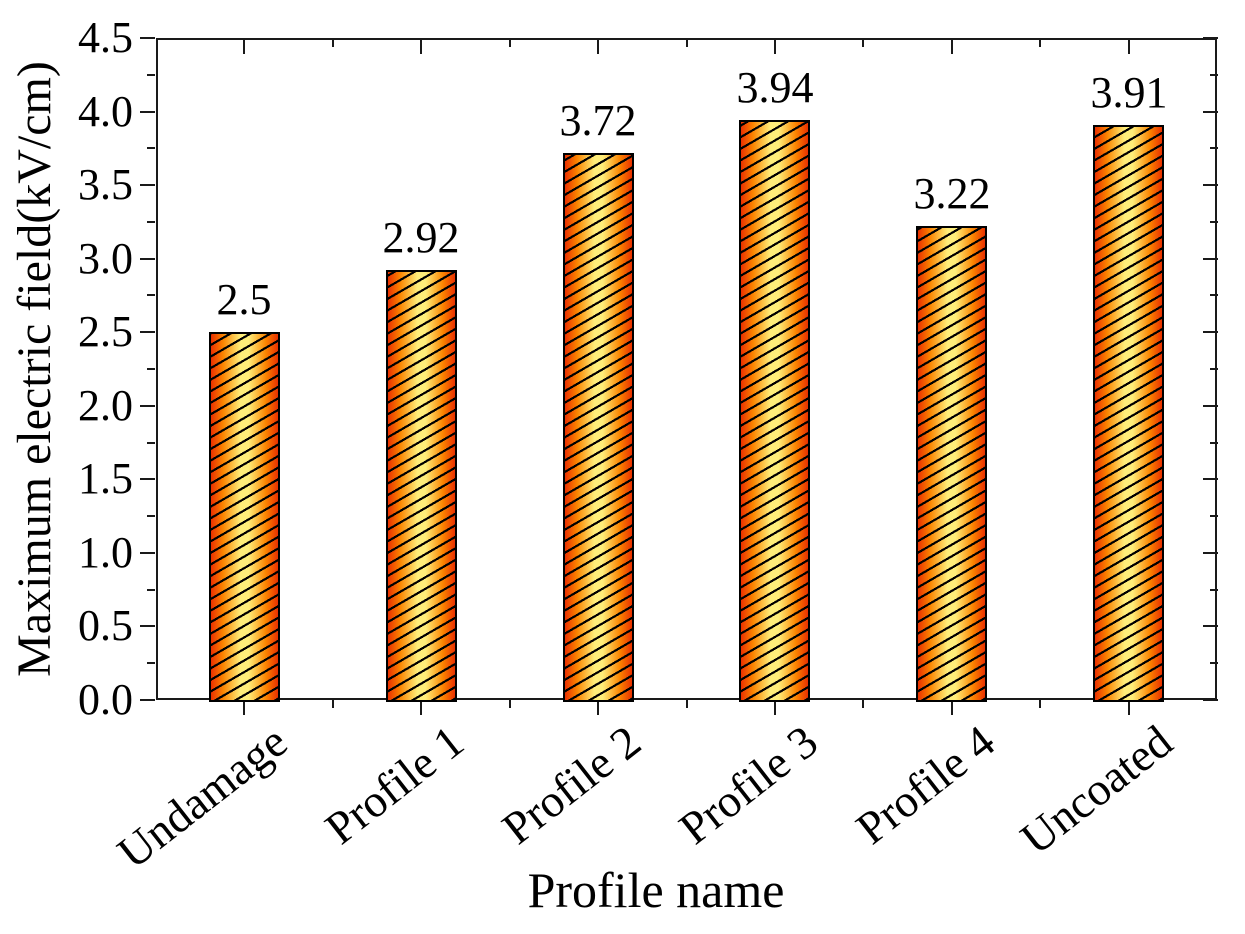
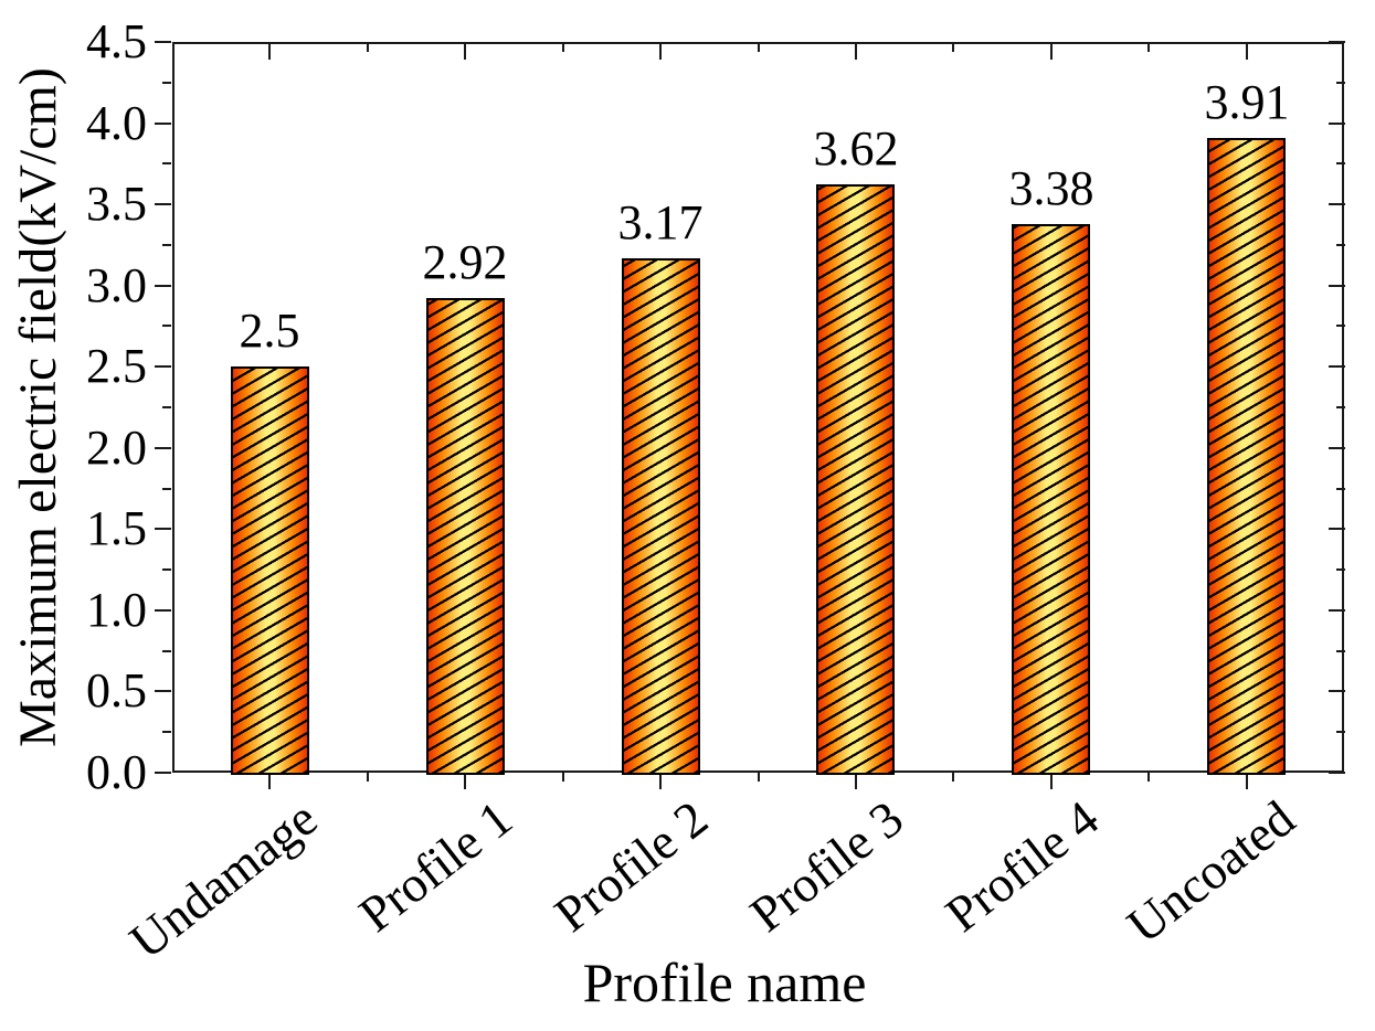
Profile 2: 3.72 -> 3.17
Profile 3: 3.94 -> 3.62
Profile 4: 3.22 -> 3.38
